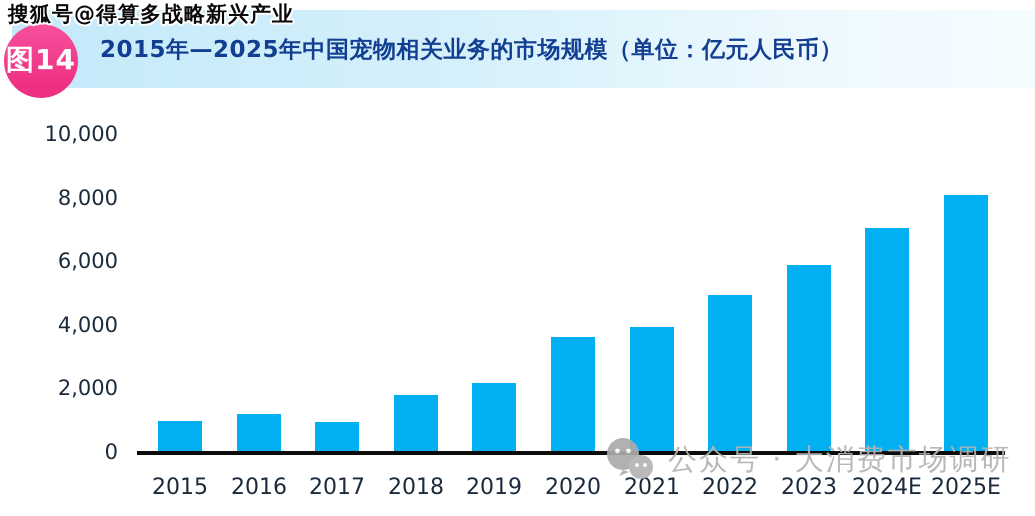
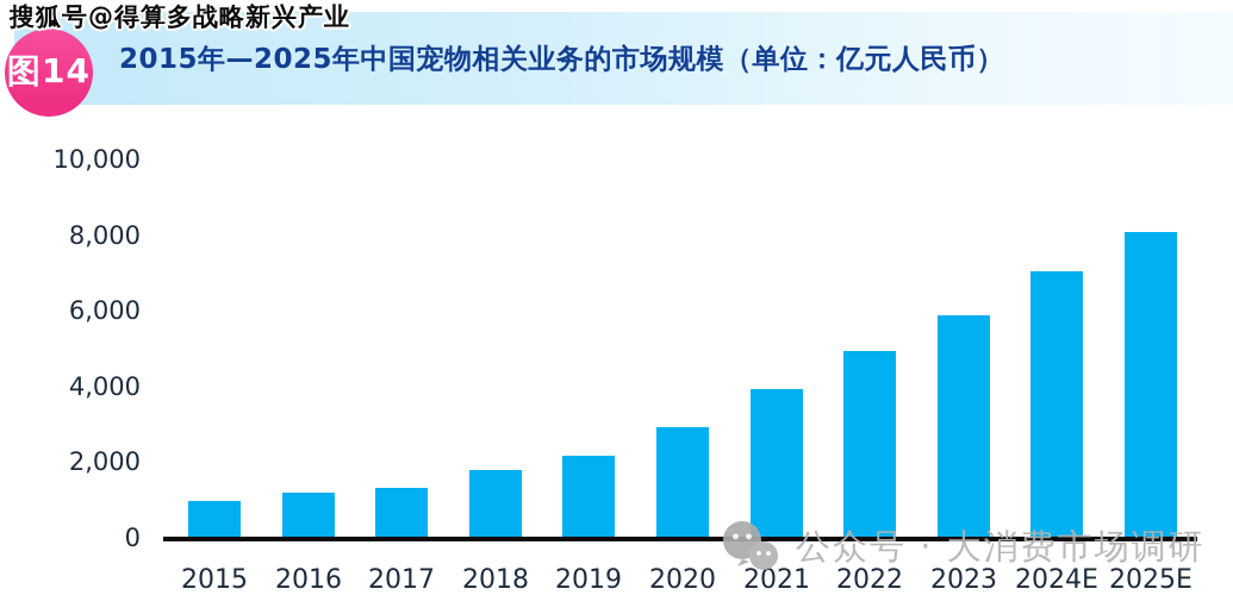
2017: 900 -> 1300
2020: 3600 -> 2900
